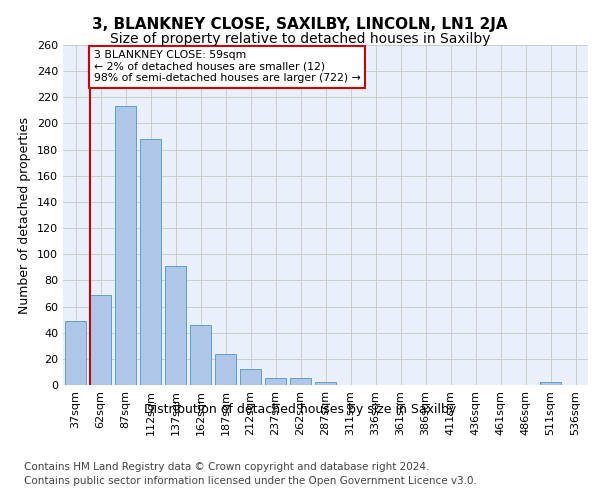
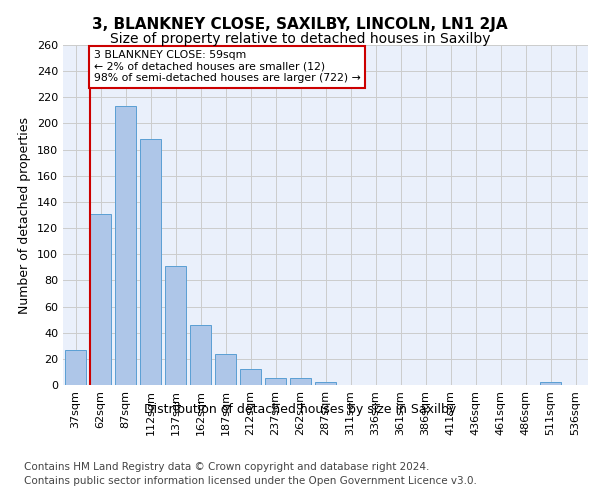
37sqm: 49 -> 27
62sqm: 69 -> 131
